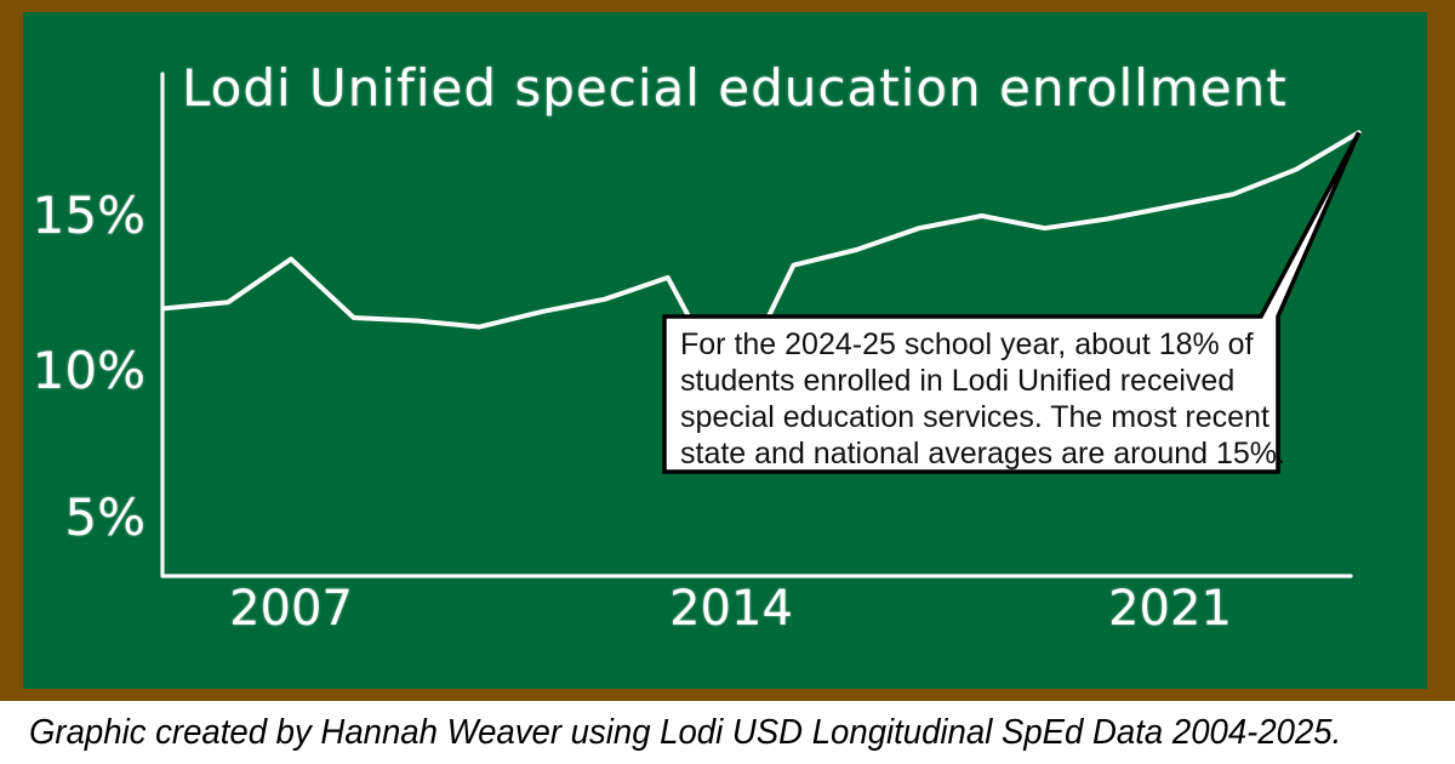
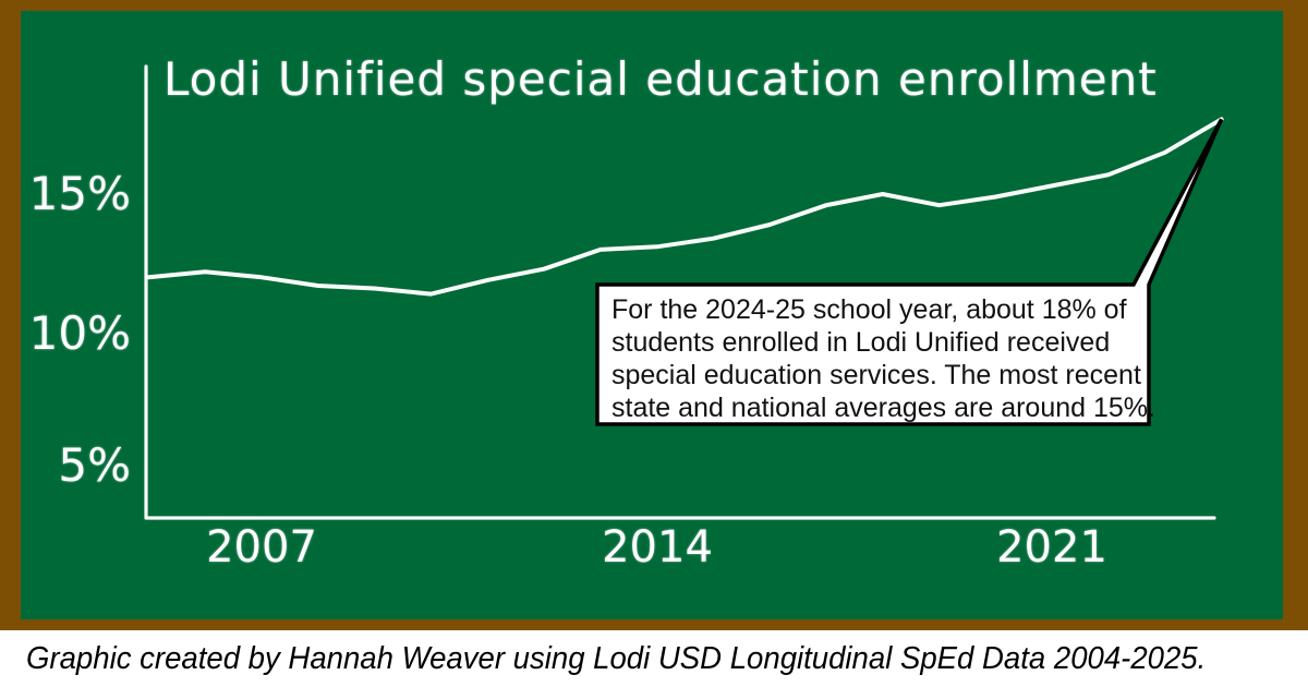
2007: 13.6% -> 12.0%
2014: 9.2% -> 13.1%
